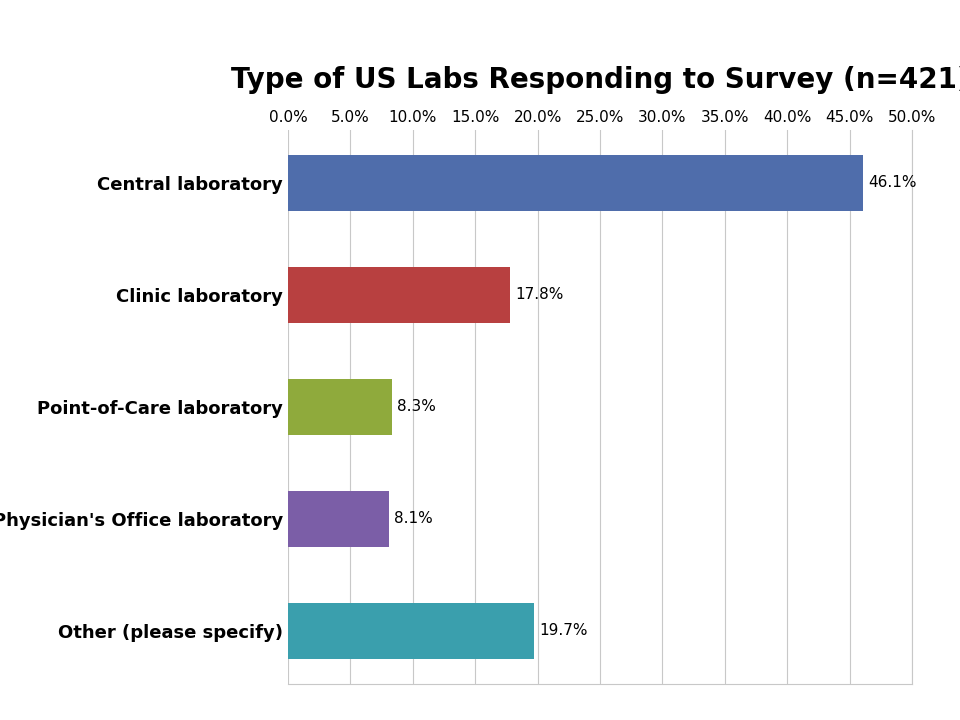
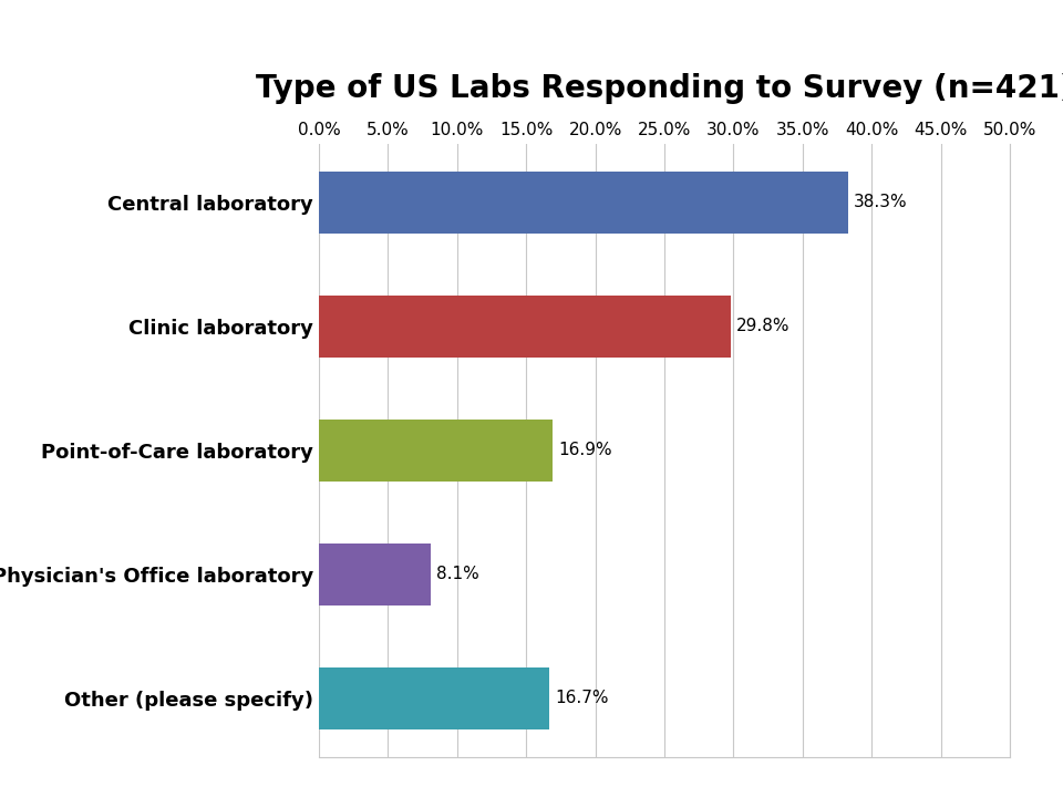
Central laboratory: 46.1% -> 38.3%
Clinic laboratory: 17.8% -> 29.8%
Point-of-Care laboratory: 8.3% -> 16.9%
Other (please specify): 19.7% -> 16.7%
